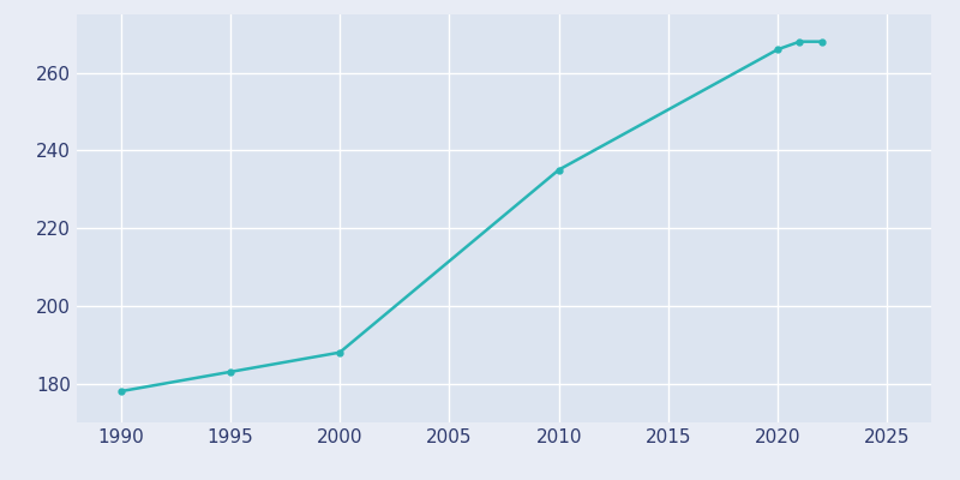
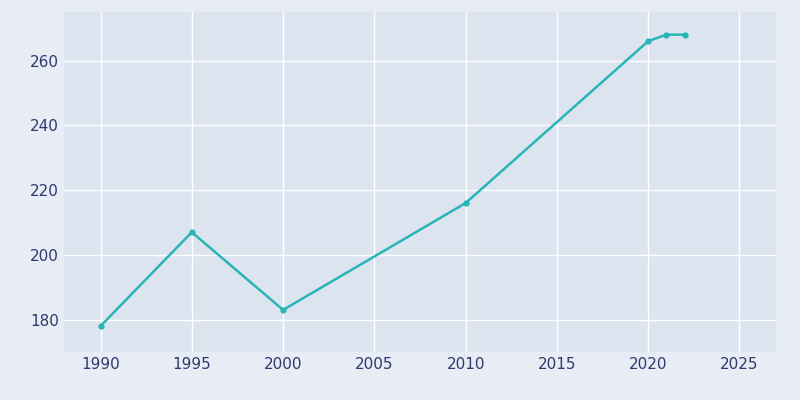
1995: 183 -> 207
2000: 188 -> 183
2010: 235 -> 216
